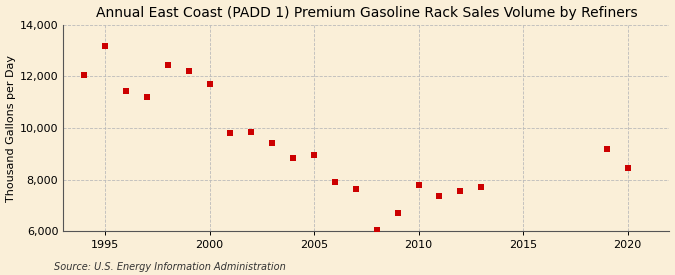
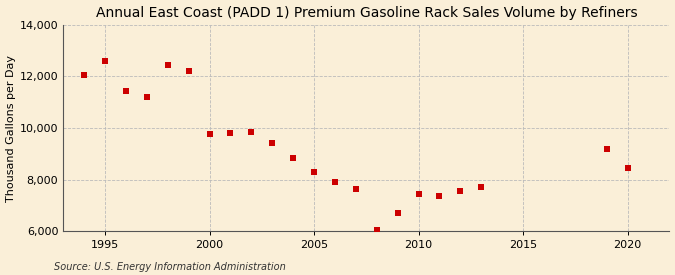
1995: 13,200 -> 12,600
2000: 11,700 -> 9,750
2005: 8,950 -> 8,300
2010: 7,800 -> 7,450
